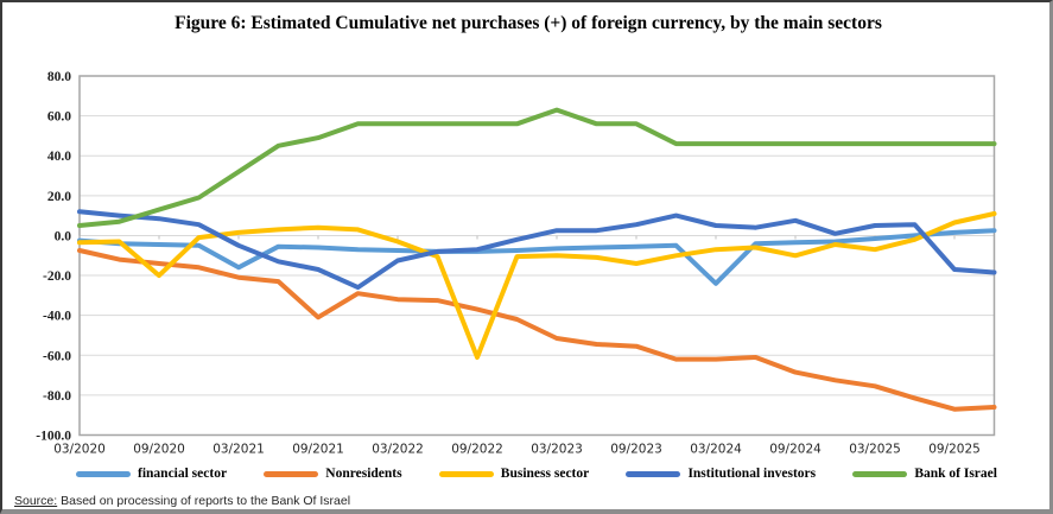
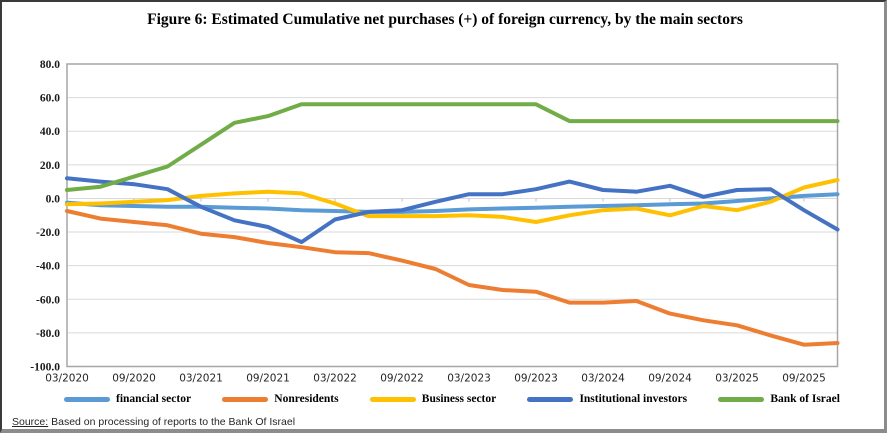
Business sector/09/2020: -20 -> -2
financial sector/03/2021: -16 -> -5
Nonresidents/09/2021: -41 -> -26
Business sector/09/2022: -61 -> -10
Bank of Israel/03/2023: 63 -> 56
financial sector/03/2024: -24 -> -4
Institutional investors/09/2025: -17 -> -7
